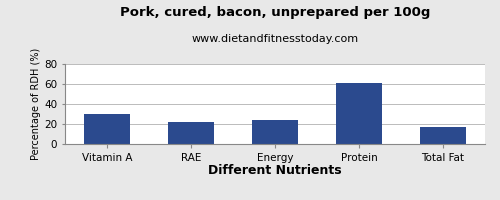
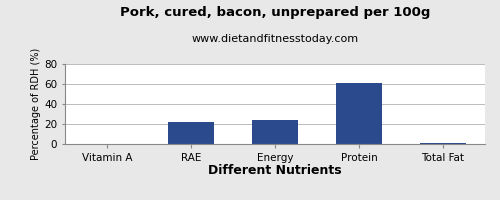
Vitamin A: 30 -> 0
Total Fat: 17 -> 1
